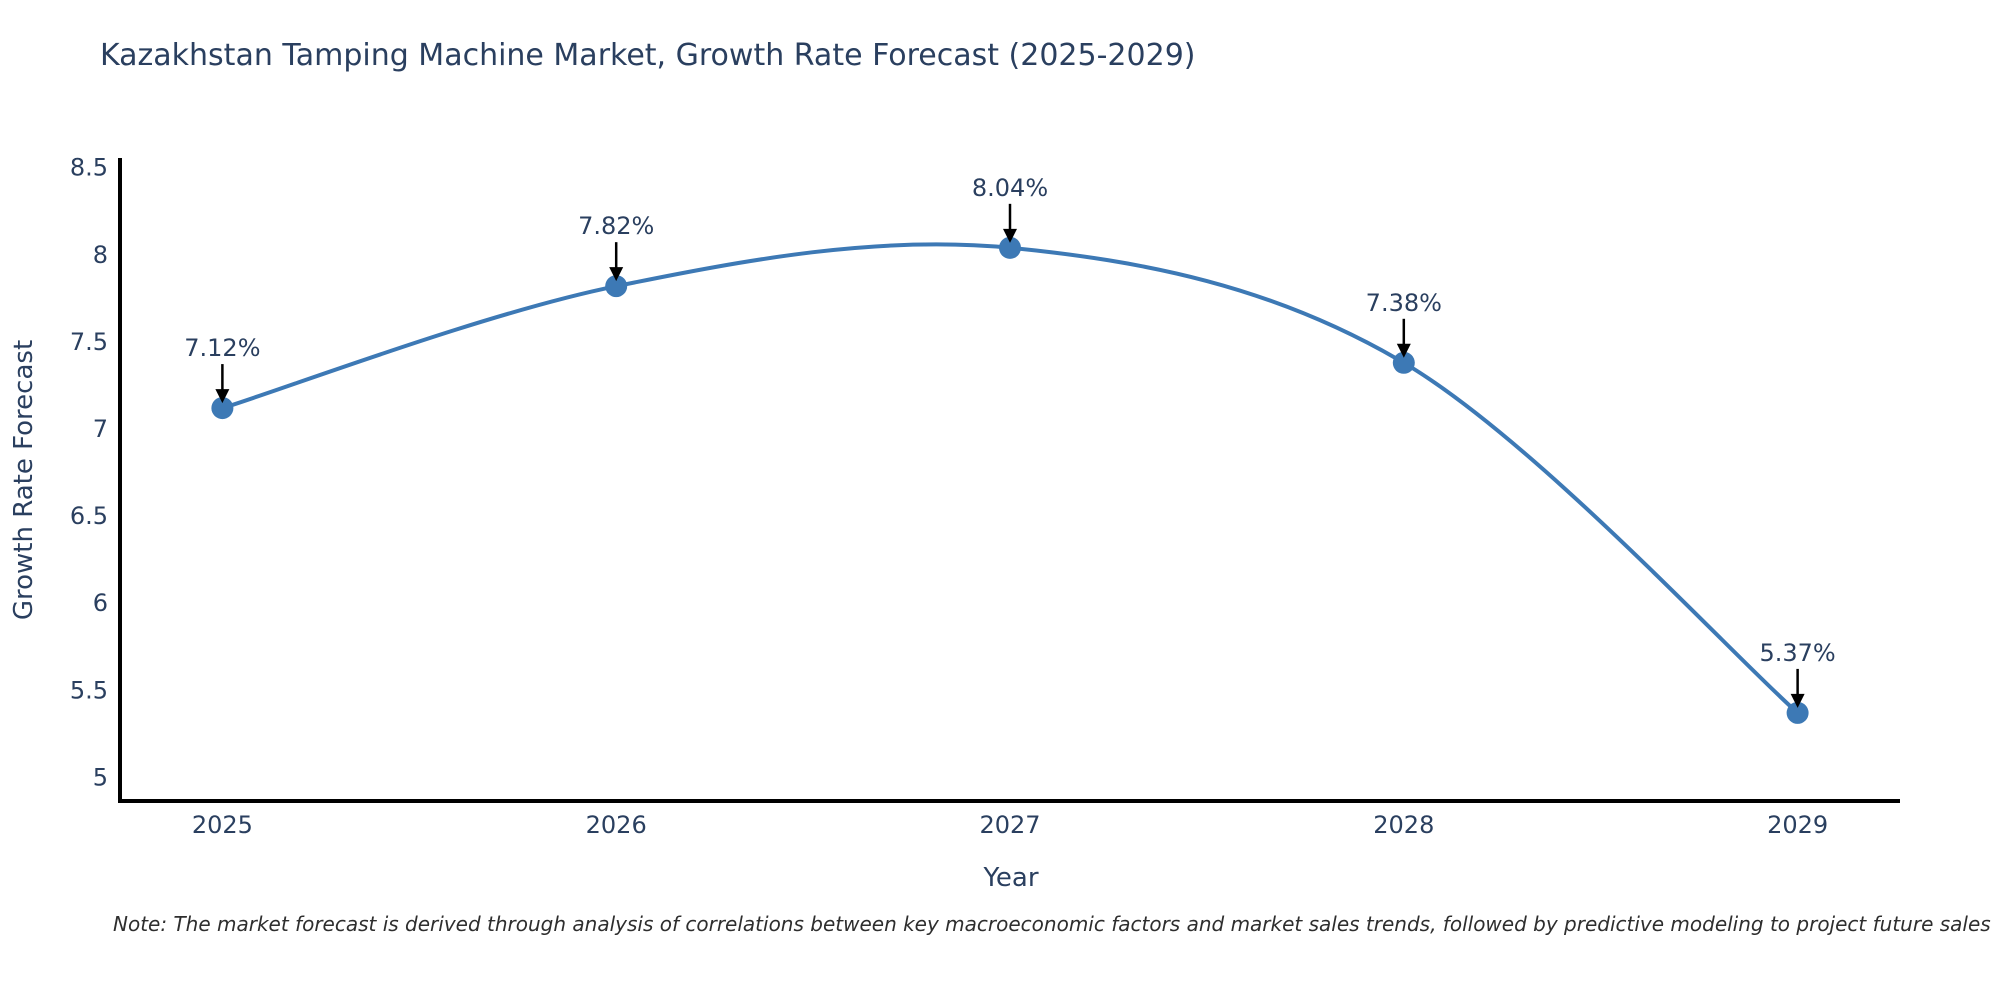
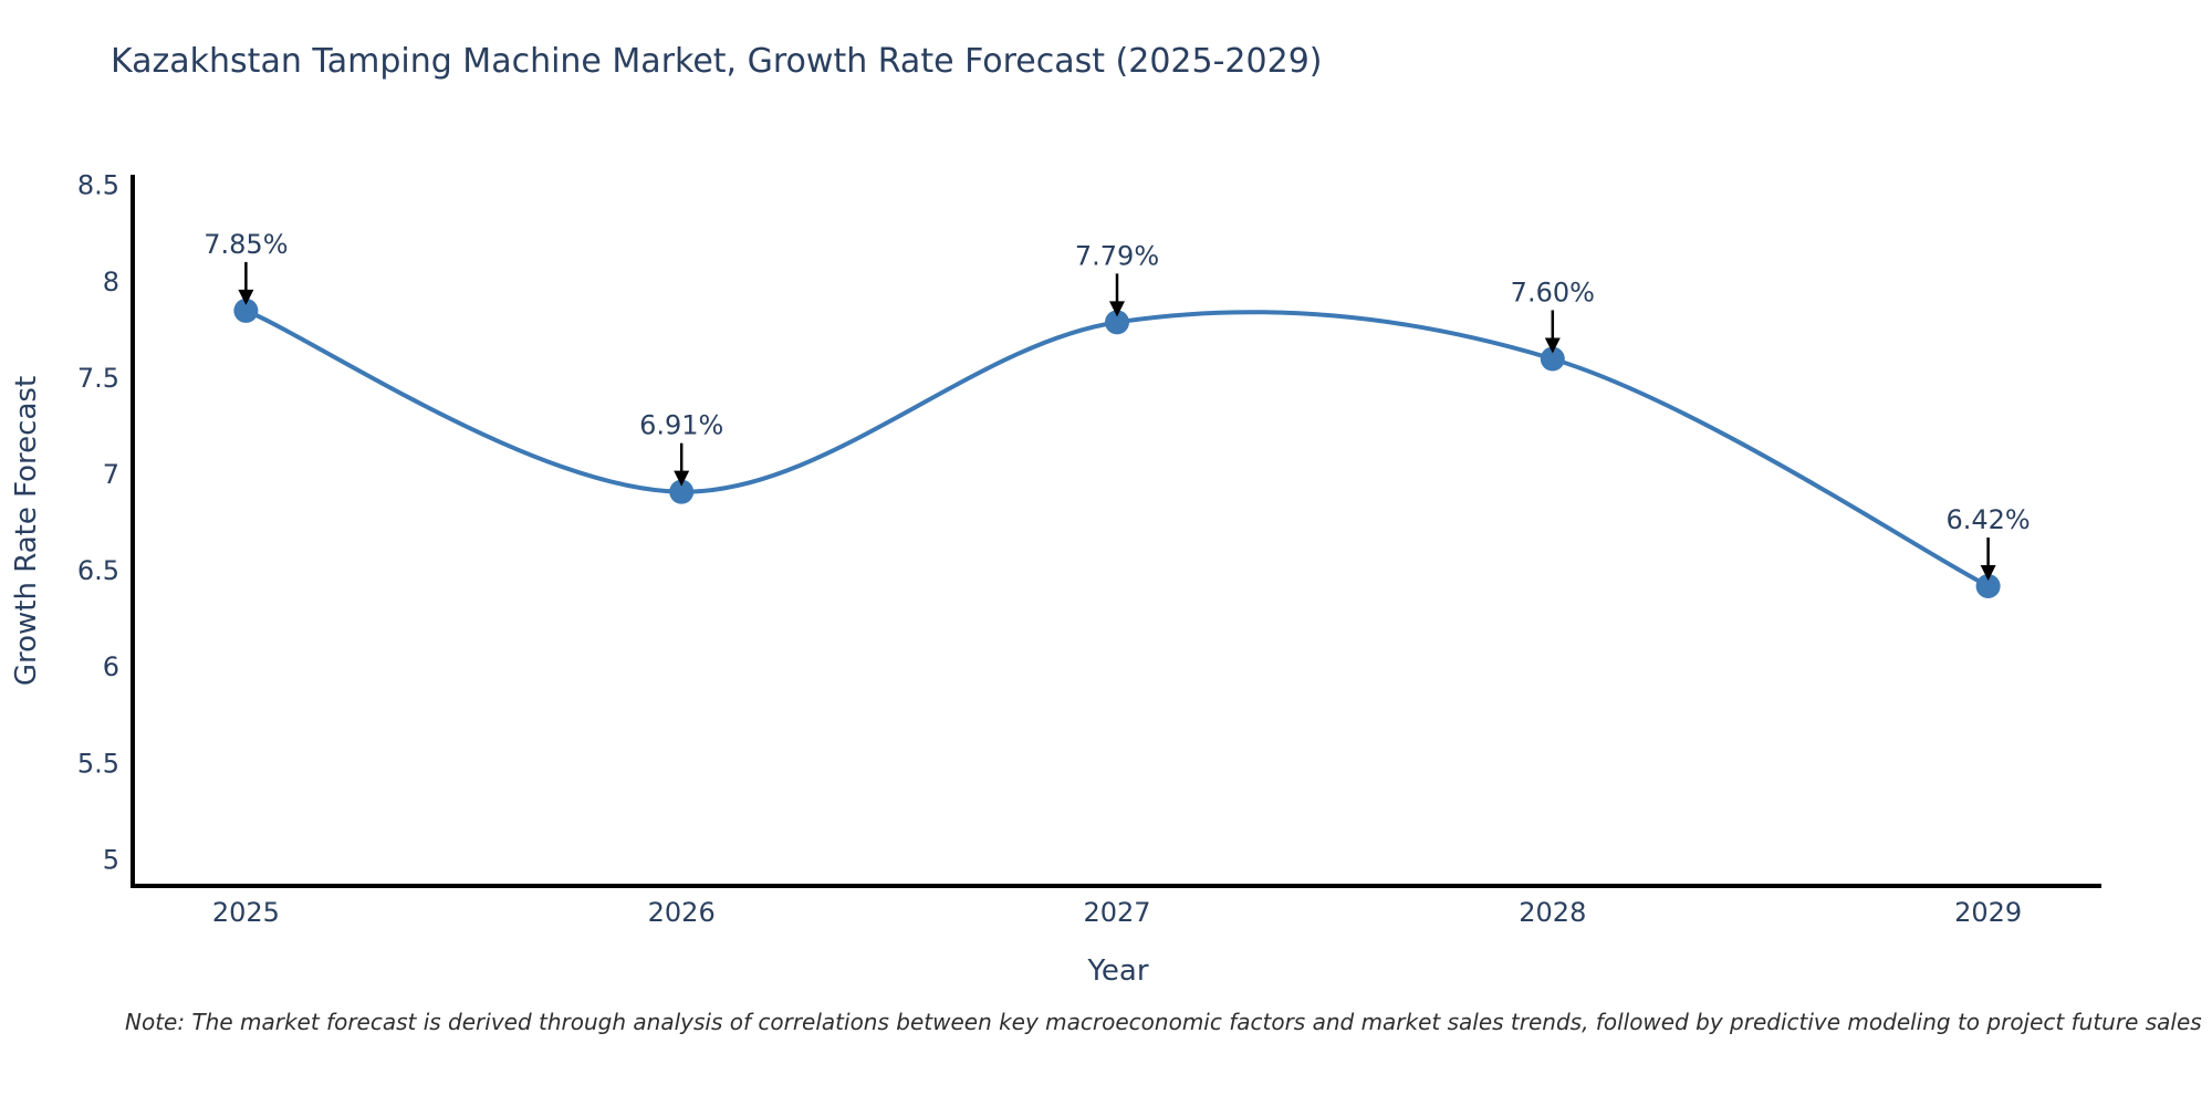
2025: 7.12% -> 7.85%
2026: 7.82% -> 6.91%
2027: 8.04% -> 7.79%
2028: 7.38% -> 7.60%
2029: 5.37% -> 6.42%
